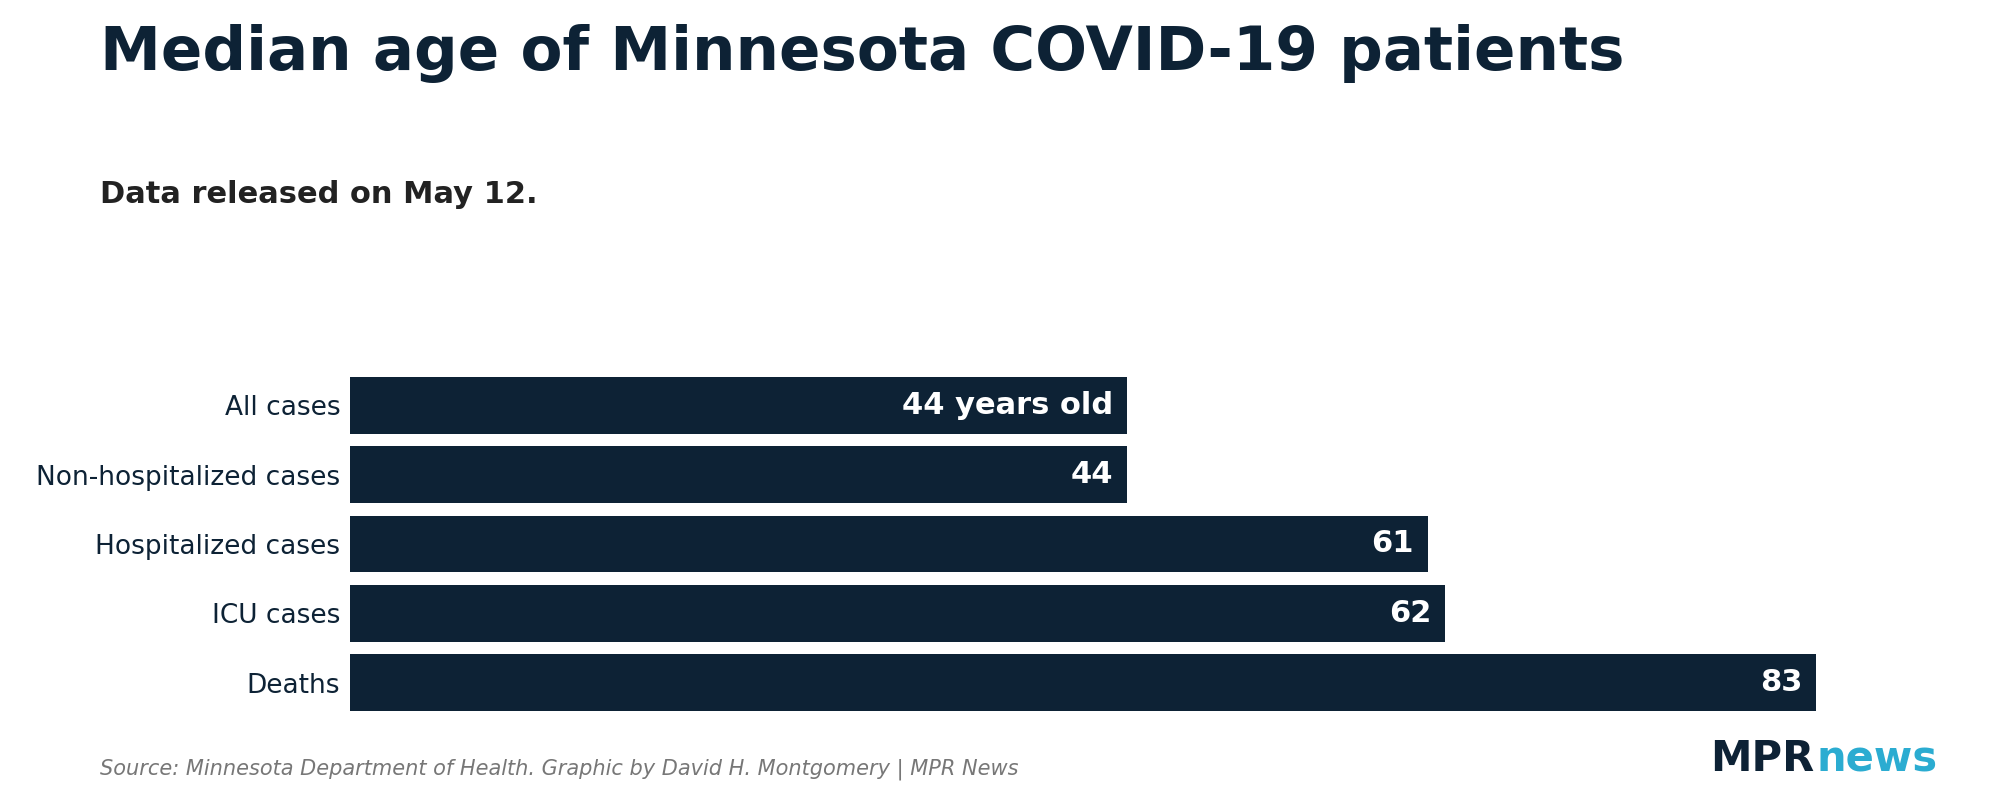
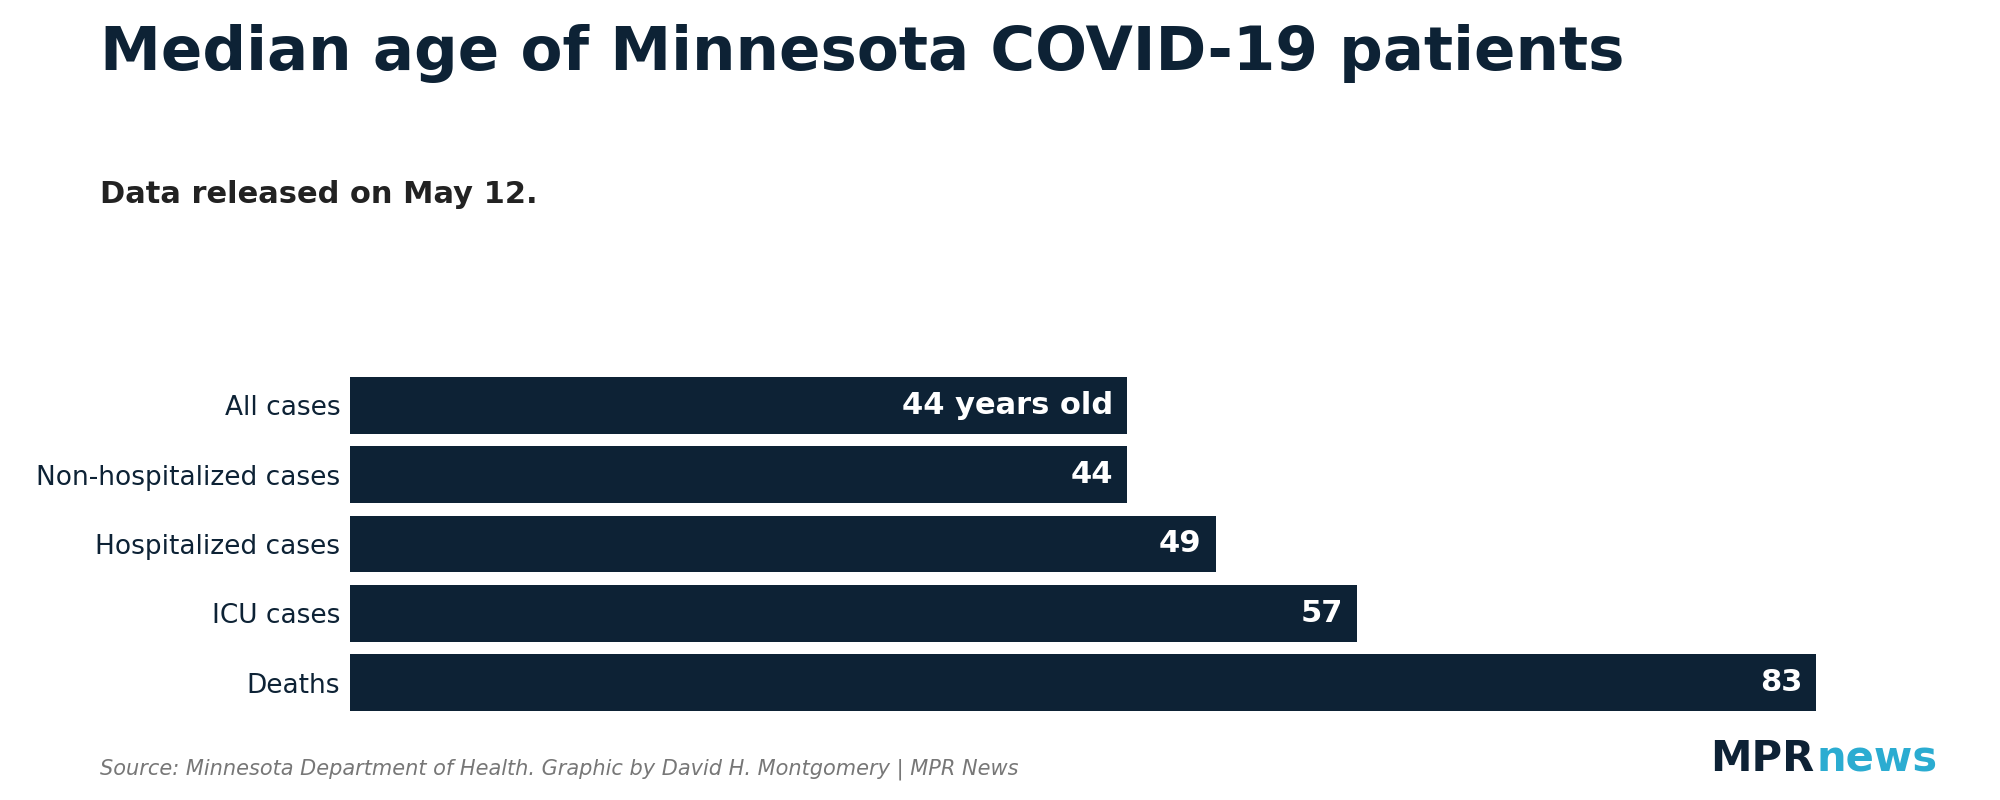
Hospitalized cases: 61 -> 49
ICU cases: 62 -> 57
